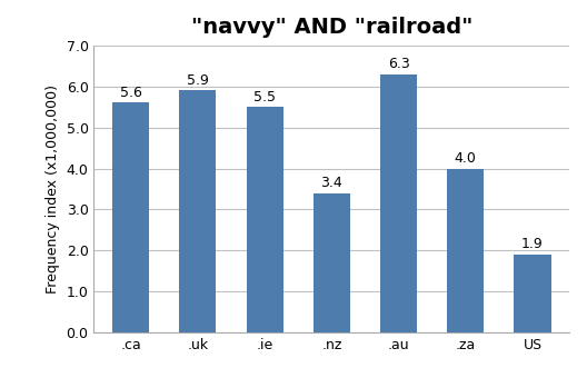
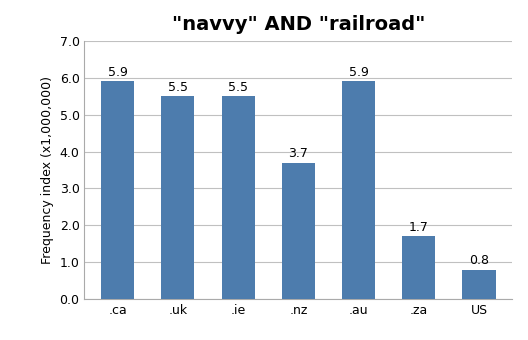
.ca: 5.6 -> 5.9
.uk: 5.9 -> 5.5
.nz: 3.4 -> 3.7
.au: 6.3 -> 5.9
.za: 4.0 -> 1.7
US: 1.9 -> 0.8
